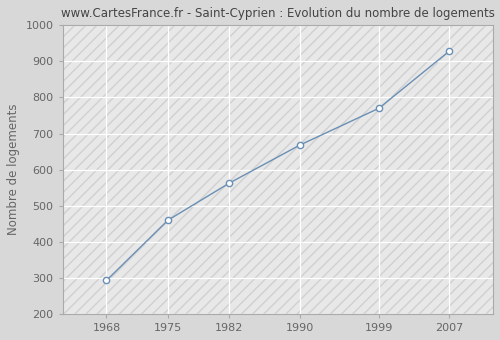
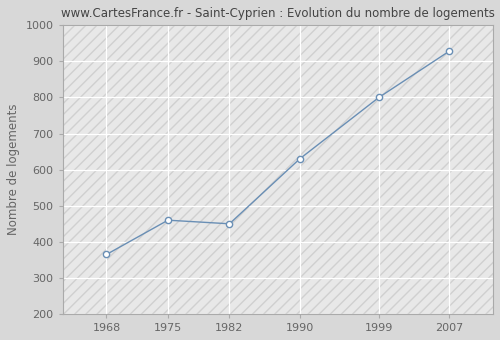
1968: 293 -> 365
1982: 563 -> 450
1990: 668 -> 630
1999: 770 -> 800
